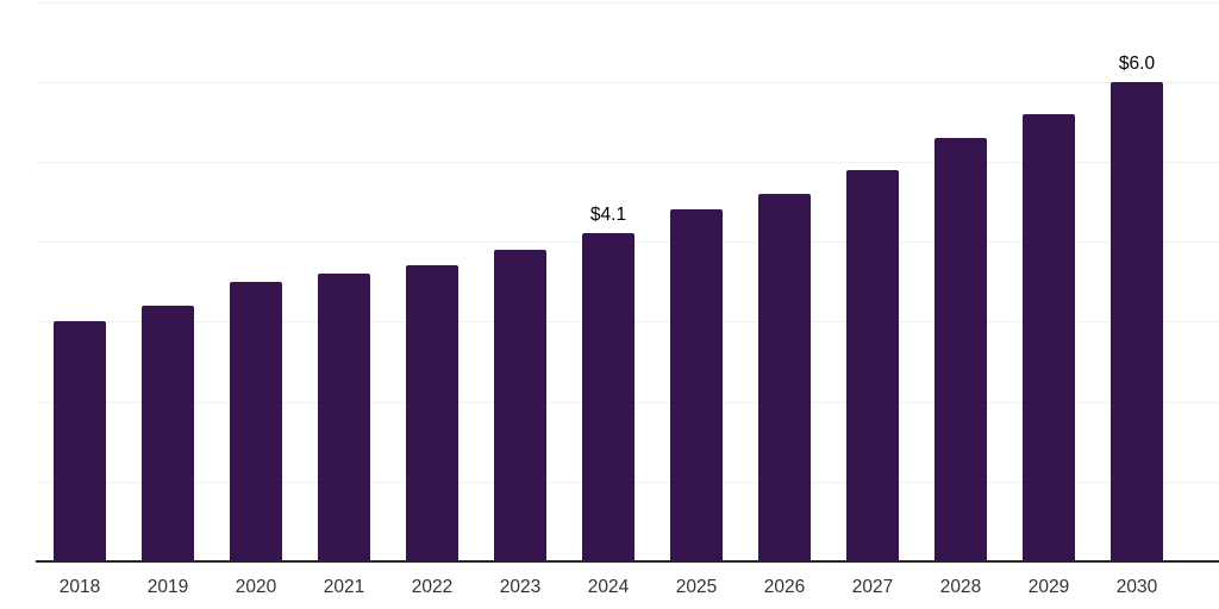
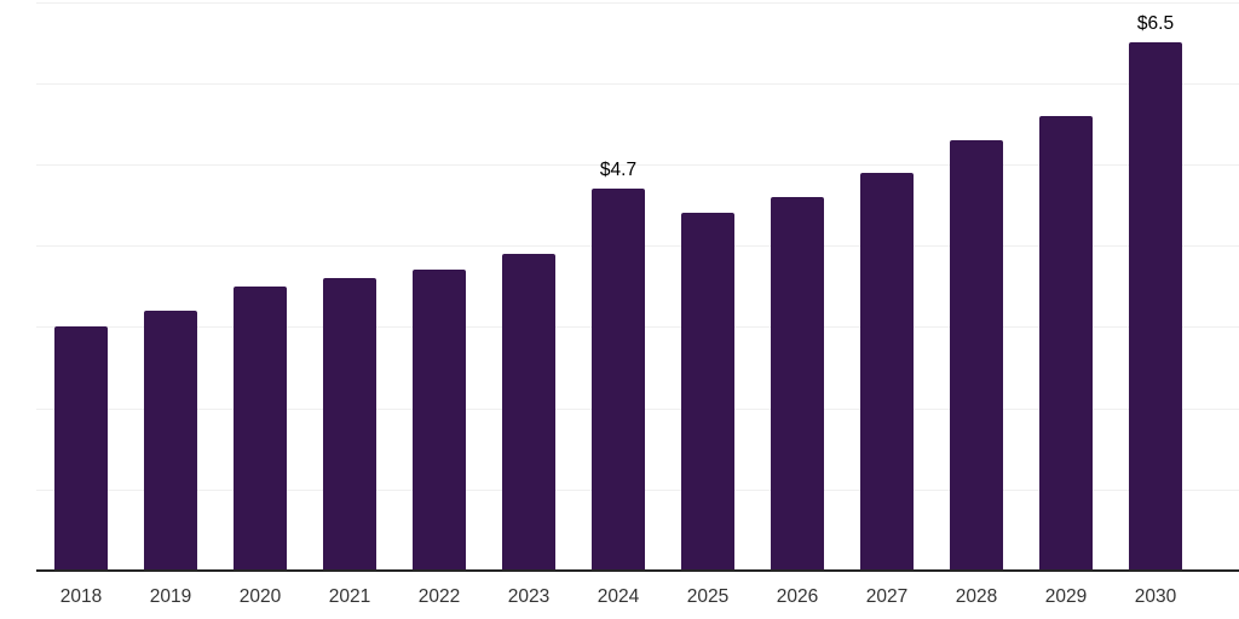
2024: $4.1 -> $4.7
2030: $6.0 -> $6.5
